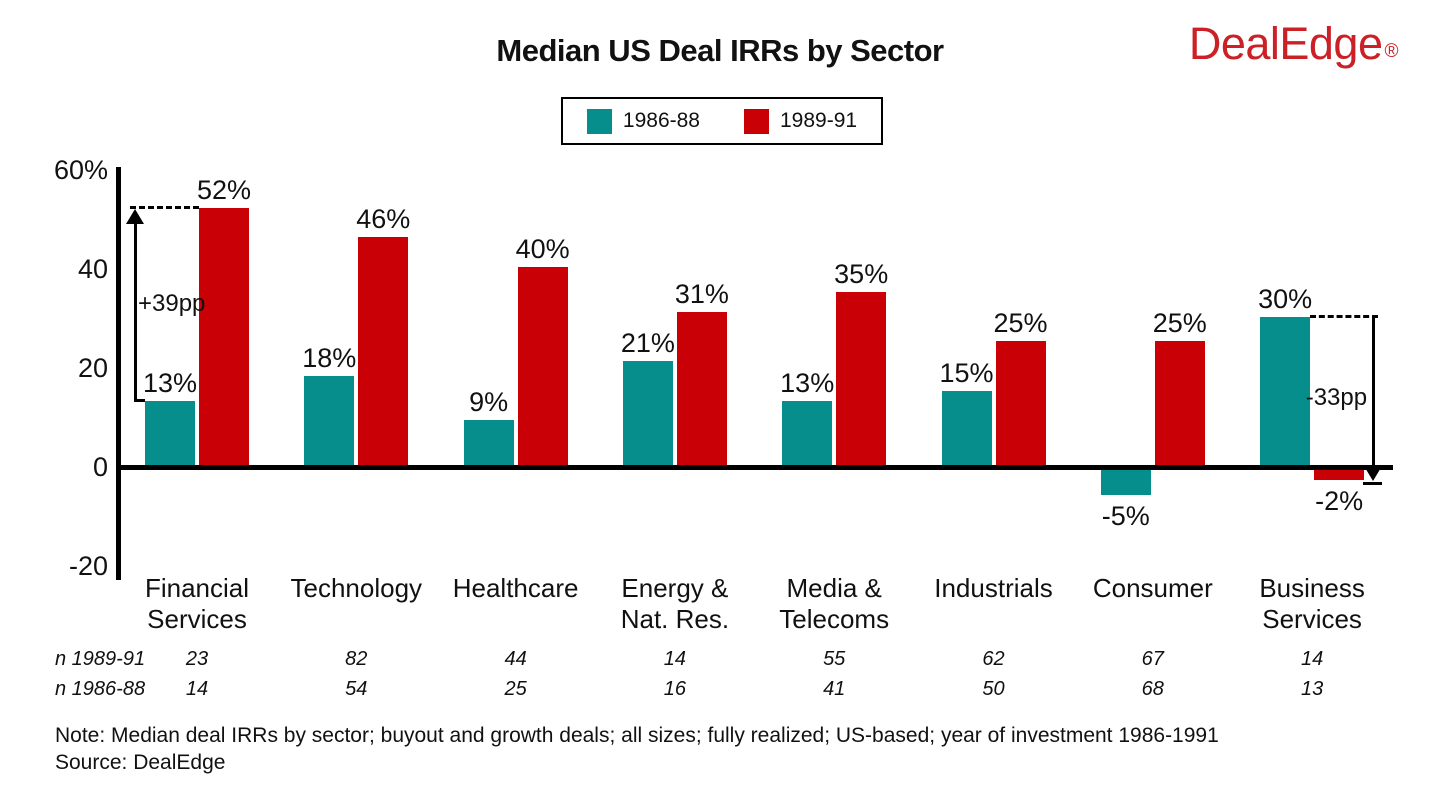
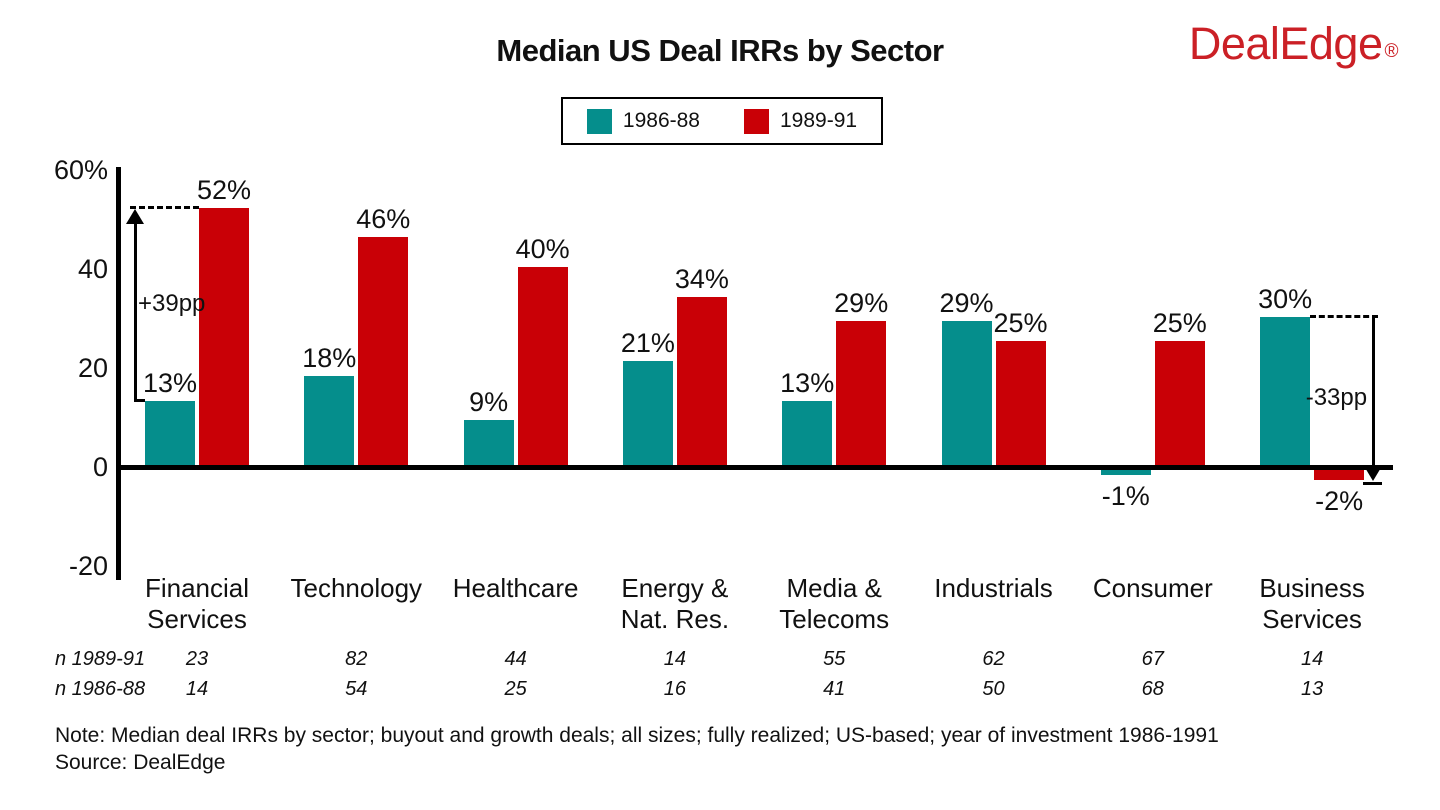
1989-91/Energy & Nat. Res.: 31% -> 34%
1989-91/Media & Telecoms: 35% -> 29%
1986-88/Industrials: 15% -> 29%
1986-88/Consumer: -5% -> -1%
